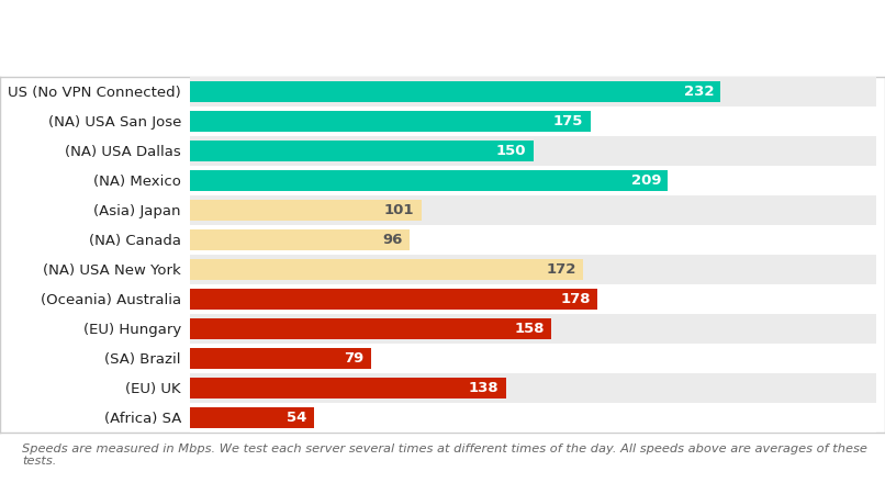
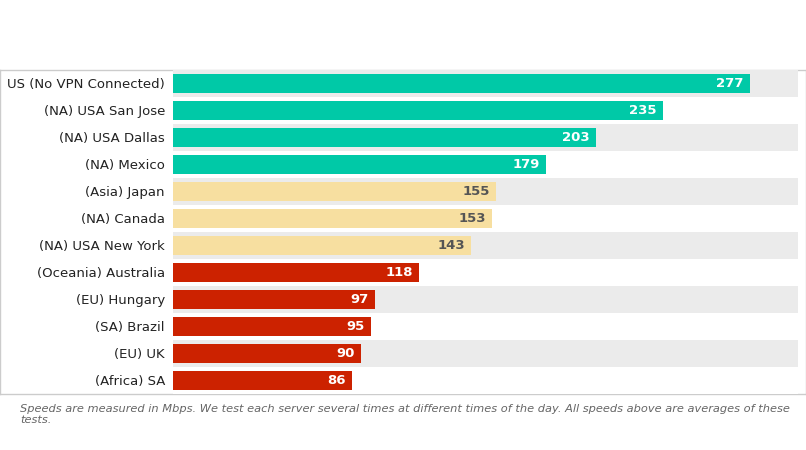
US (No VPN Connected): 232 -> 277
(NA) USA San Jose: 175 -> 235
(NA) USA Dallas: 150 -> 203
(NA) Mexico: 209 -> 179
(Asia) Japan: 101 -> 155
(NA) Canada: 96 -> 153
(NA) USA New York: 172 -> 143
(Oceania) Australia: 178 -> 118
(EU) Hungary: 158 -> 97
(SA) Brazil: 79 -> 95
(EU) UK: 138 -> 90
(Africa) SA: 54 -> 86
